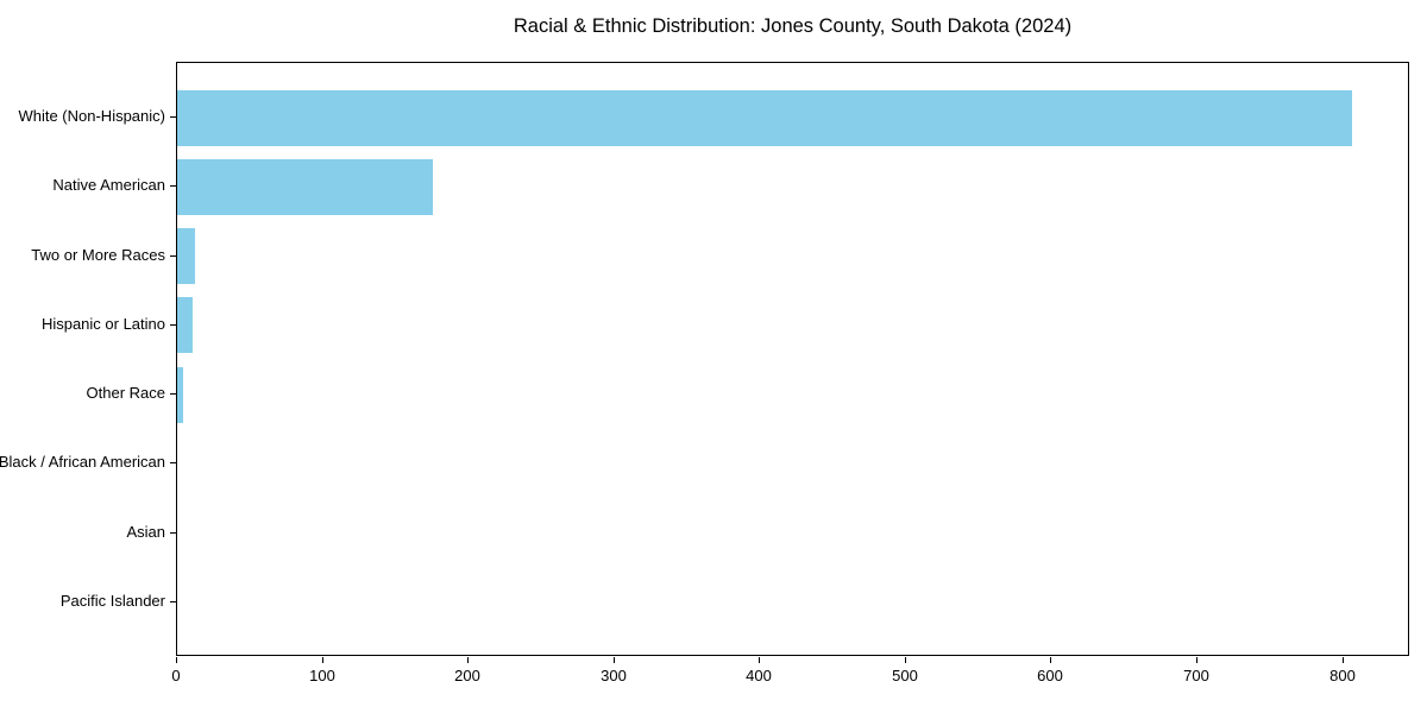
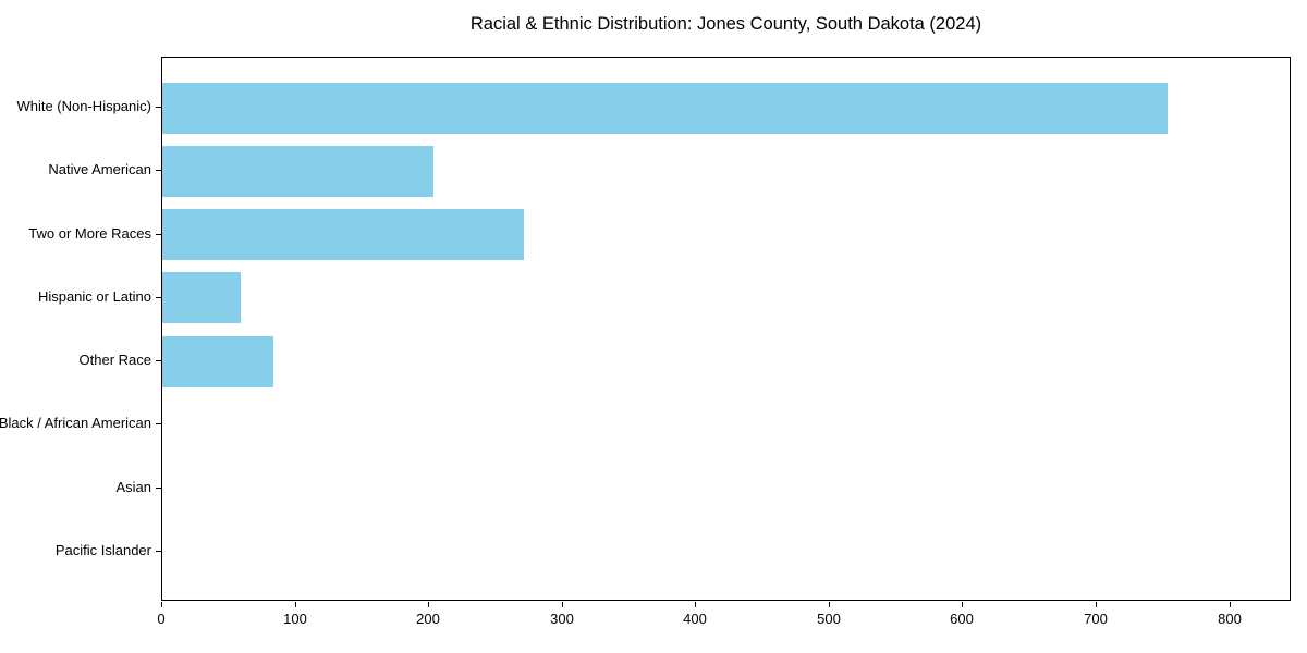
White (Non-Hispanic): 806 -> 753
Native American: 175 -> 203
Two or More Races: 12 -> 271
Hispanic or Latino: 11 -> 59
Other Race: 4 -> 83
